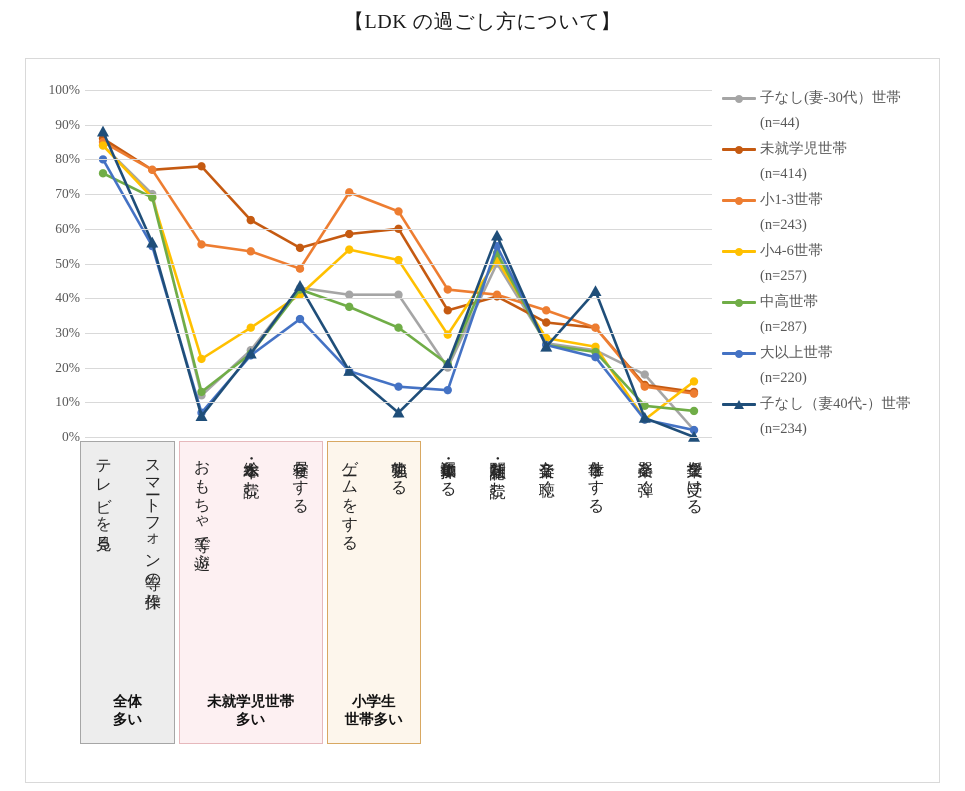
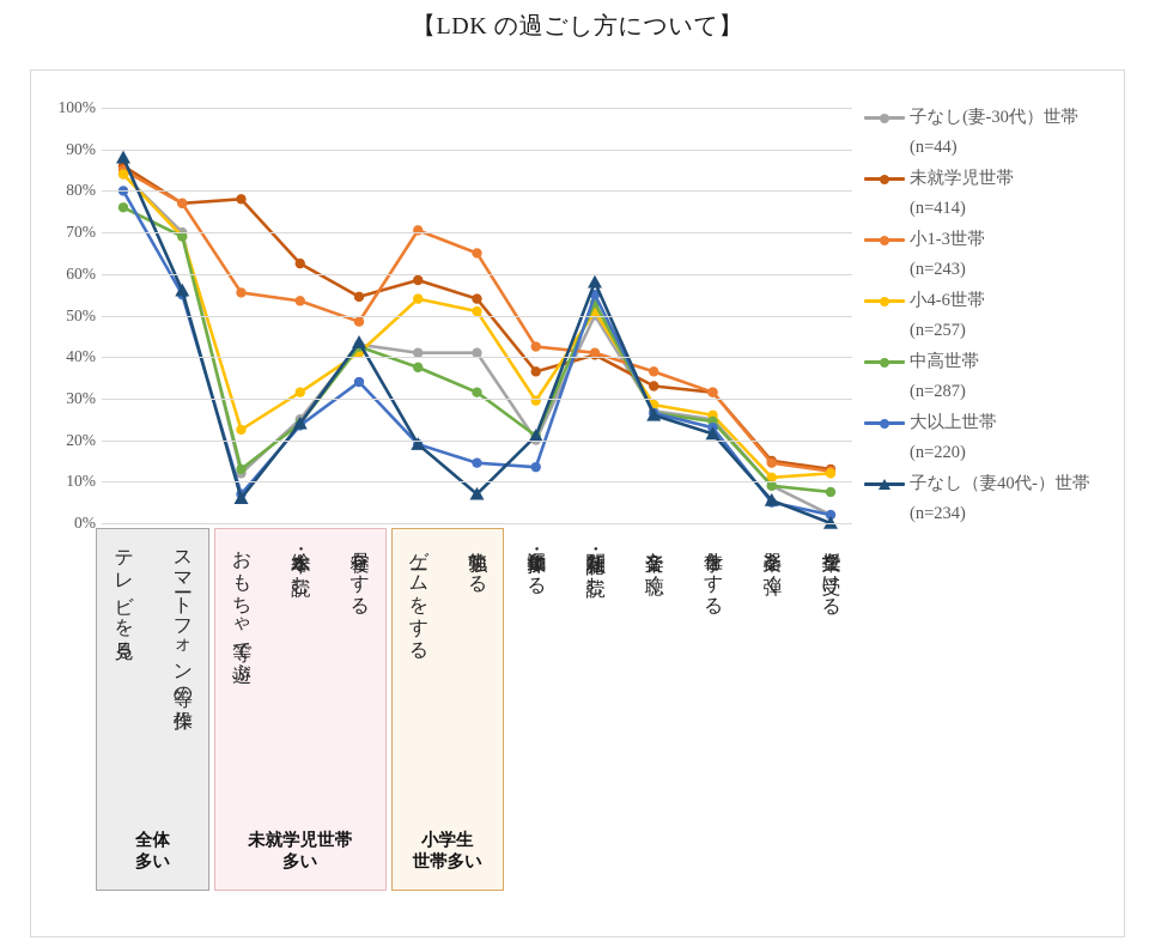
未就学児世帯 (n=414)/勉強する: 60% -> 54%
子なし（妻40代-）世帯 (n=234)/仕事をする: 42% -> 22%
子なし(妻-30代）世帯 (n=44)/楽器を弾く: 18% -> 9%
小4-6世帯 (n=257)/楽器を弾く: 5% -> 11%
小4-6世帯 (n=257)/授業を受ける: 16% -> 12%
